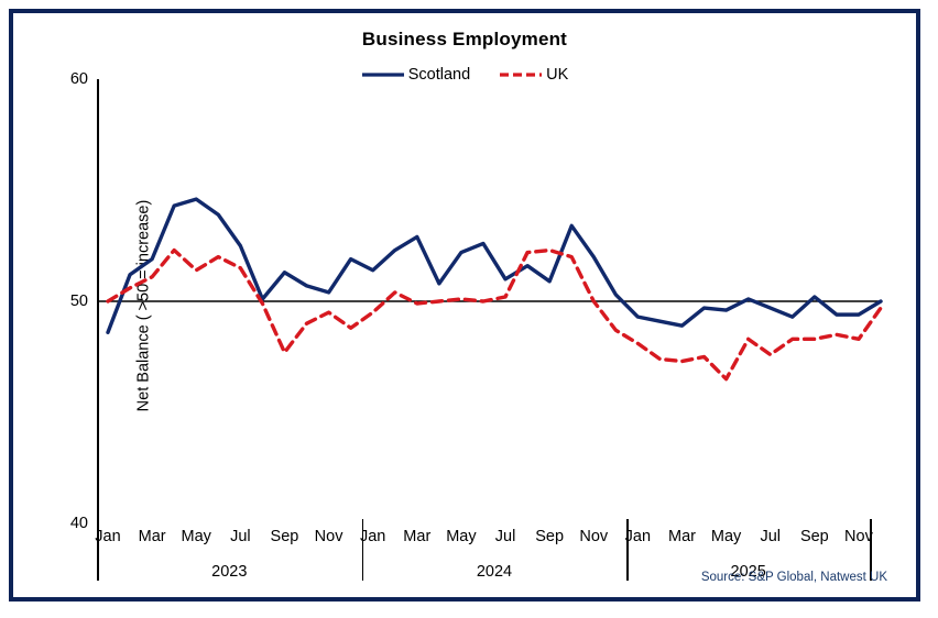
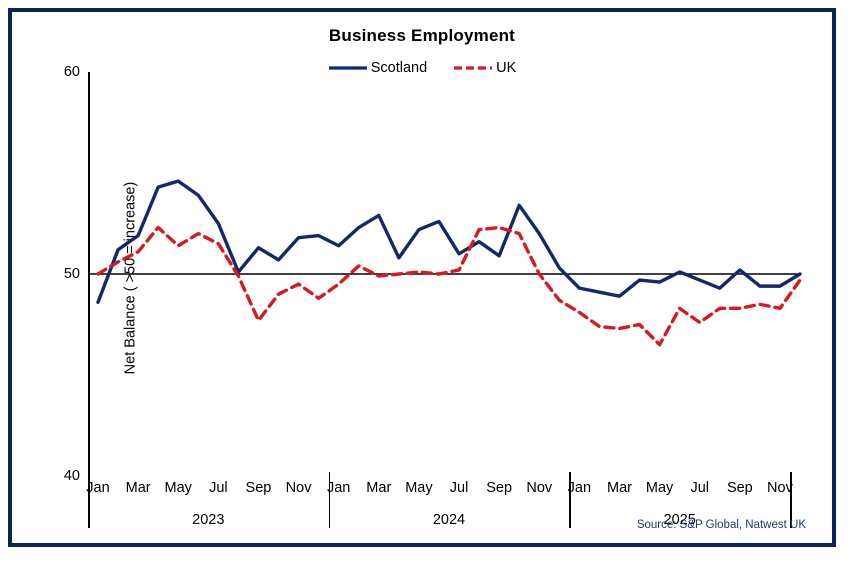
Scotland/Nov 2023: 50.4 -> 51.8
